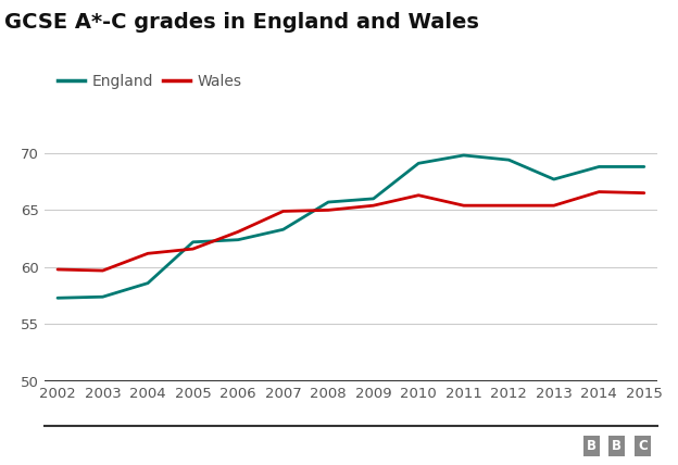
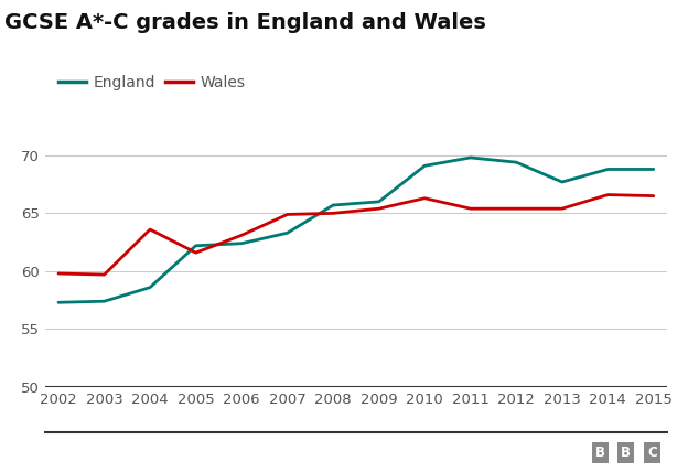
Wales/2004: 61.2 -> 63.6
